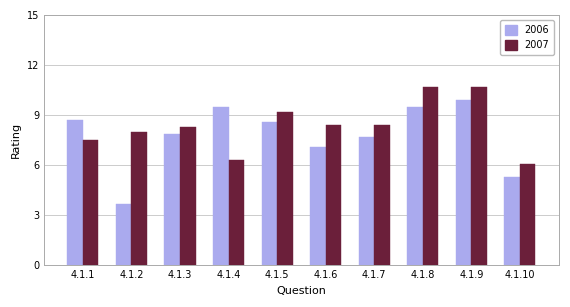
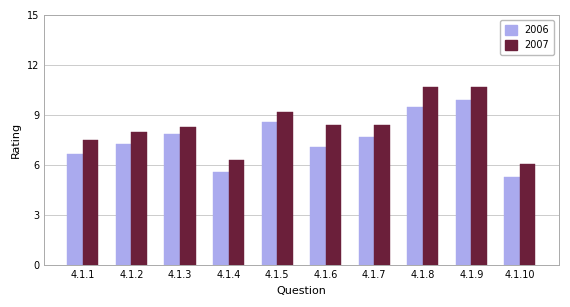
2006/4.1.1: 8.7 -> 6.7
2006/4.1.2: 3.7 -> 7.3
2006/4.1.4: 9.5 -> 5.6
